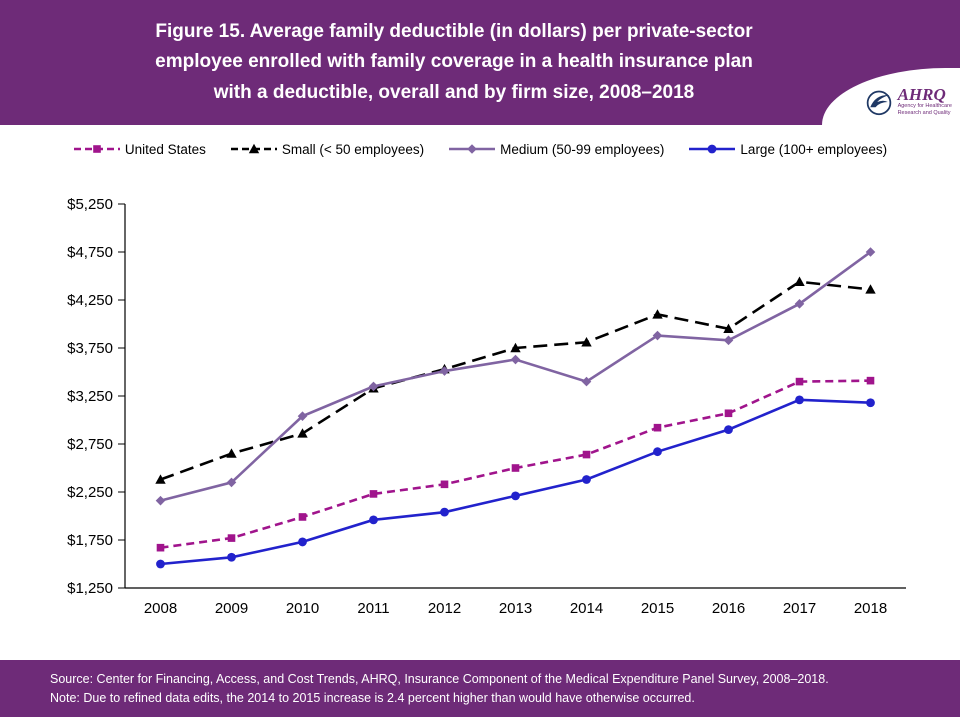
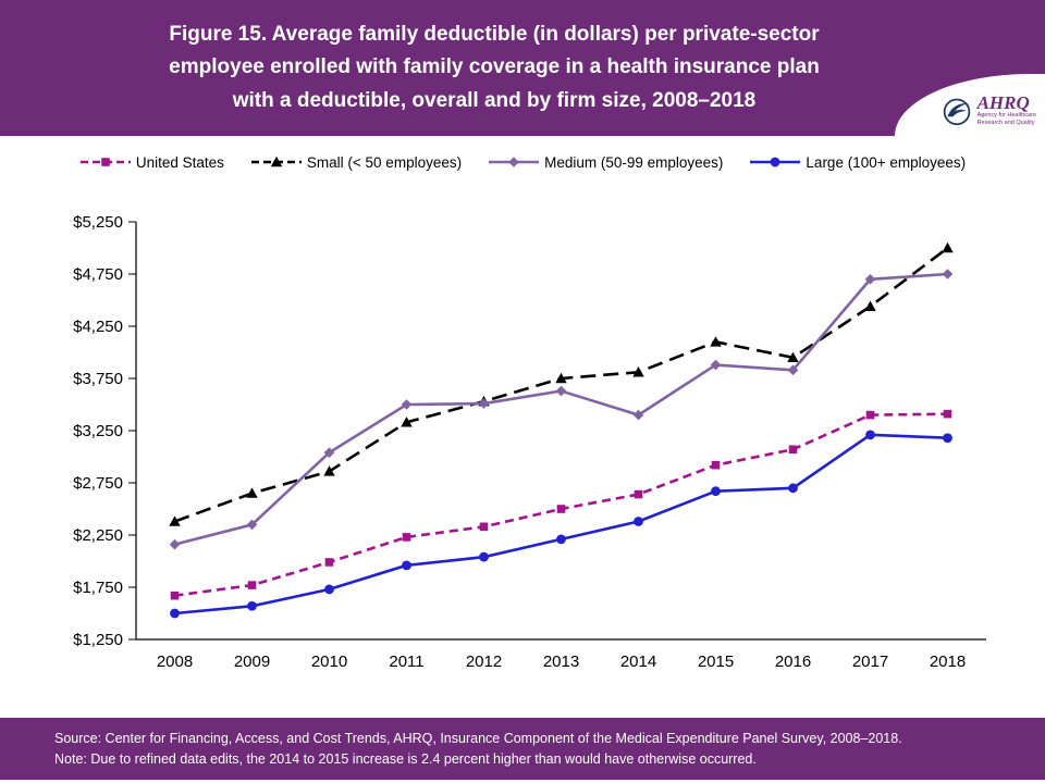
Medium (50-99 employees)/2011: $3400 -> $3500
Large (100+ employees)/2016: $2900 -> $2700
Medium (50-99 employees)/2017: $4200 -> $4700
Small (< 50 employees)/2018: $4400 -> $5000
